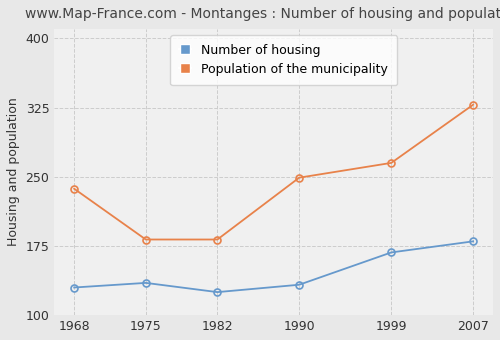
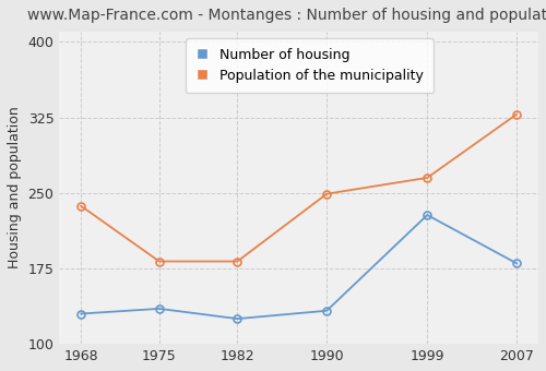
Number of housing/1999: 168 -> 228
